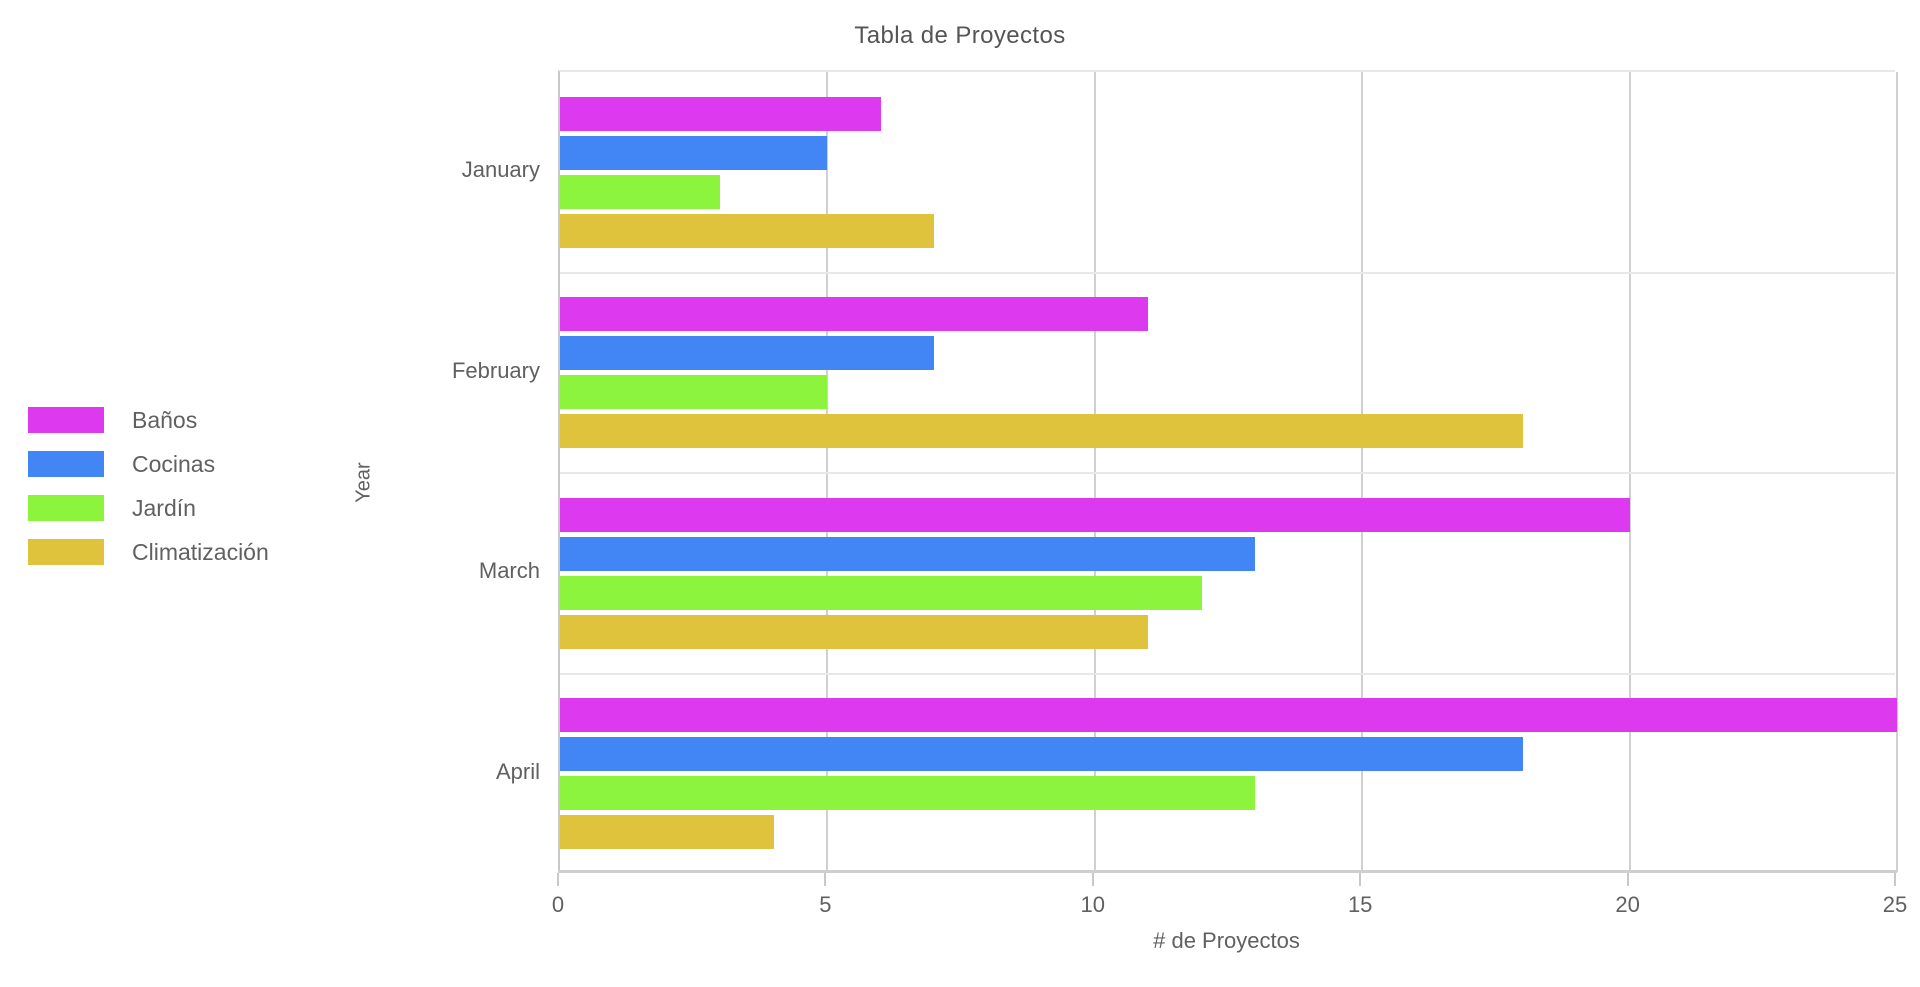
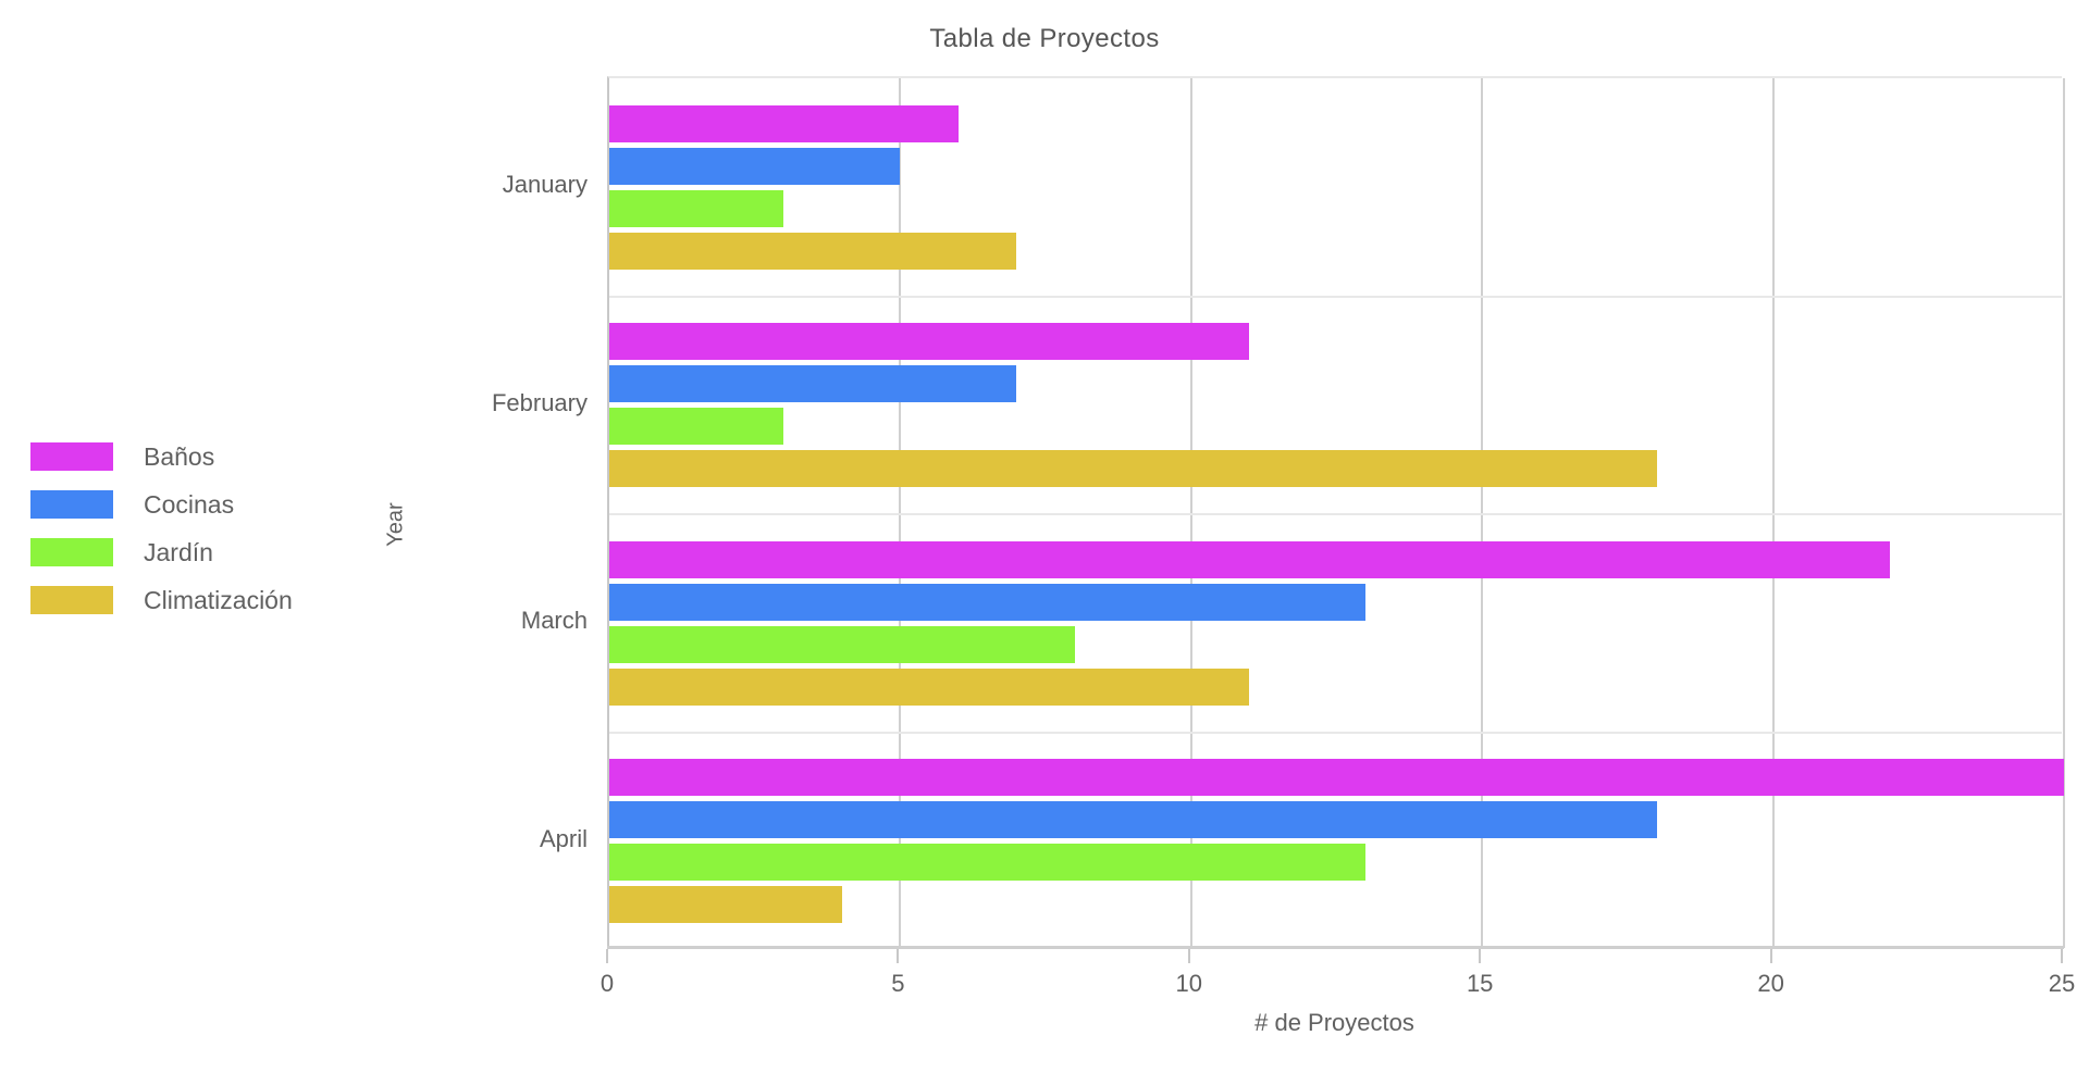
Jardín/February: 5 -> 3
Baños/March: 20 -> 22
Jardín/March: 12 -> 8
